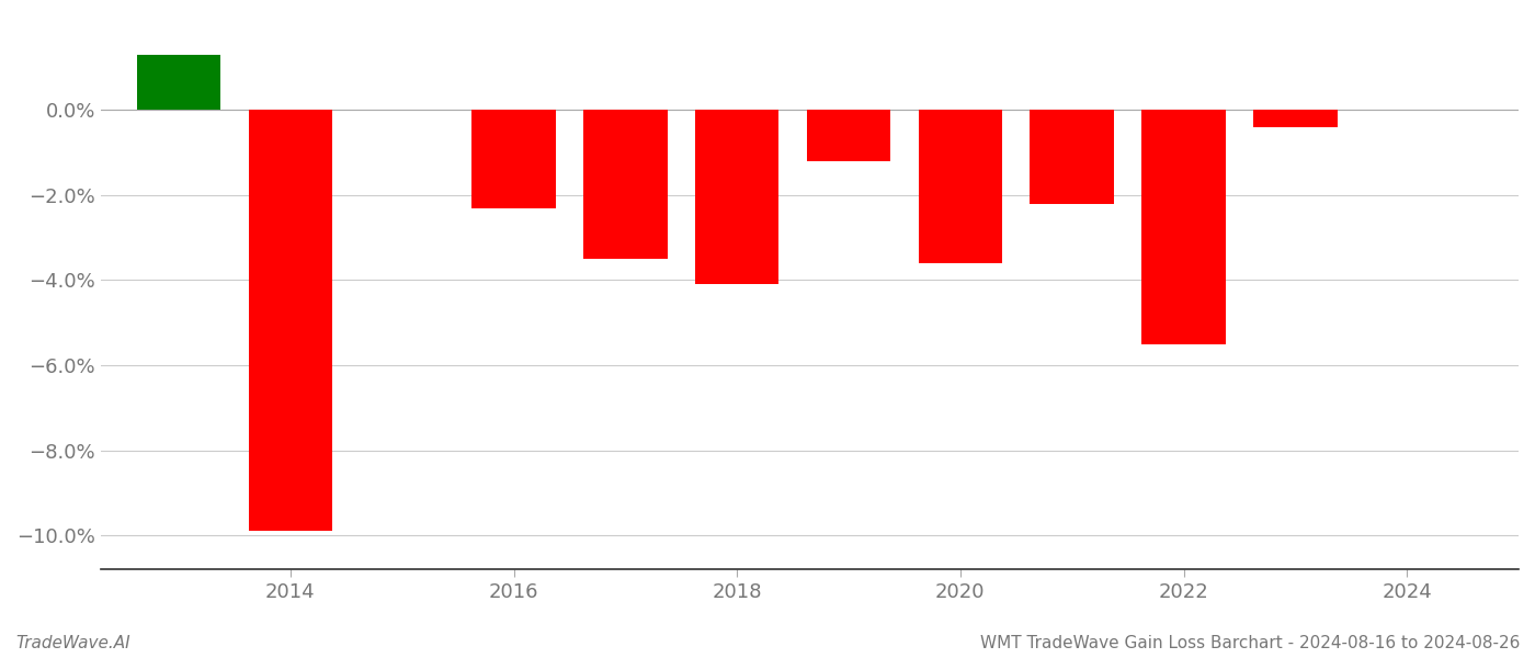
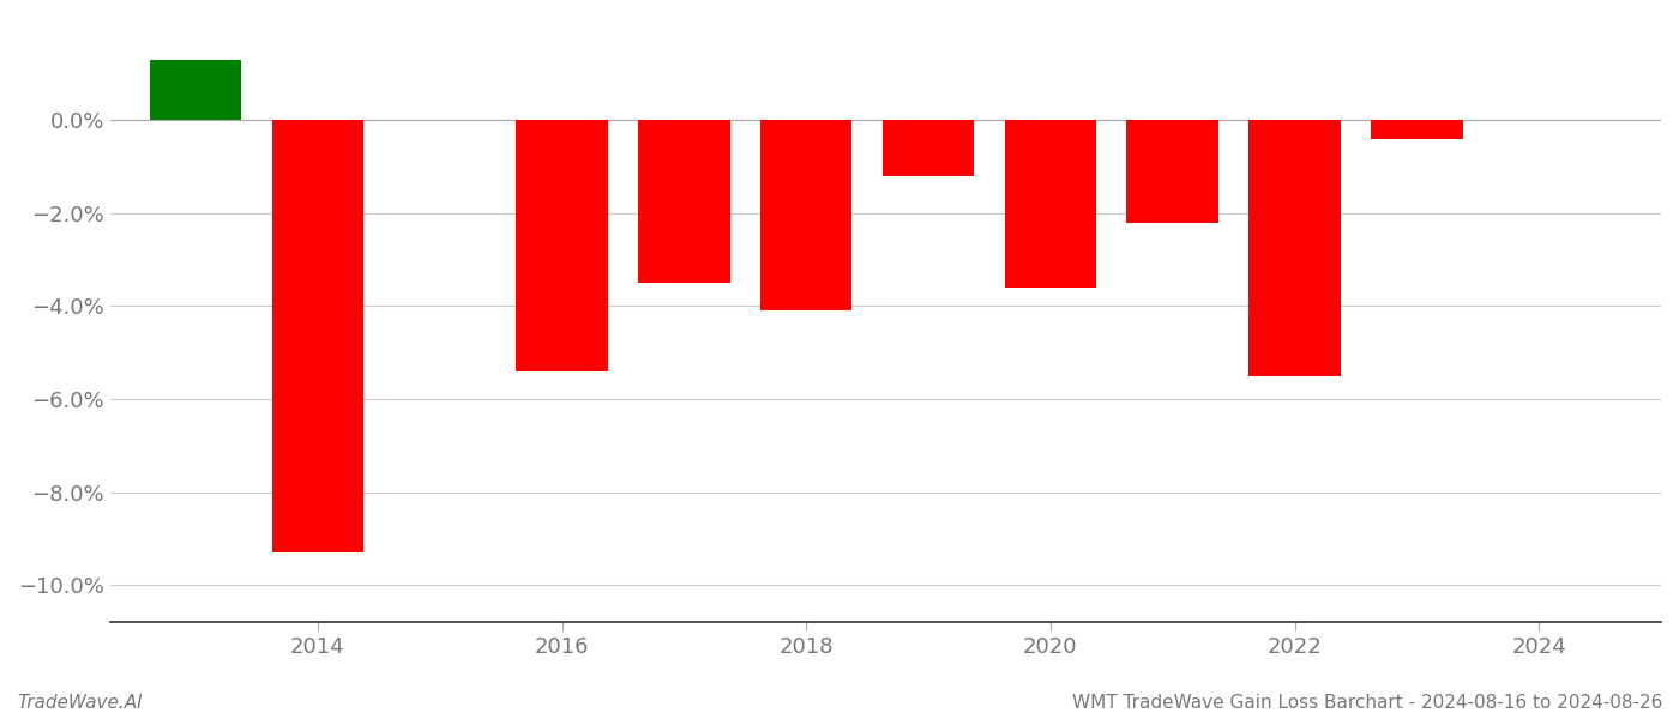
2014: -9.9% -> -9.3%
2016: -2.3% -> -5.4%
